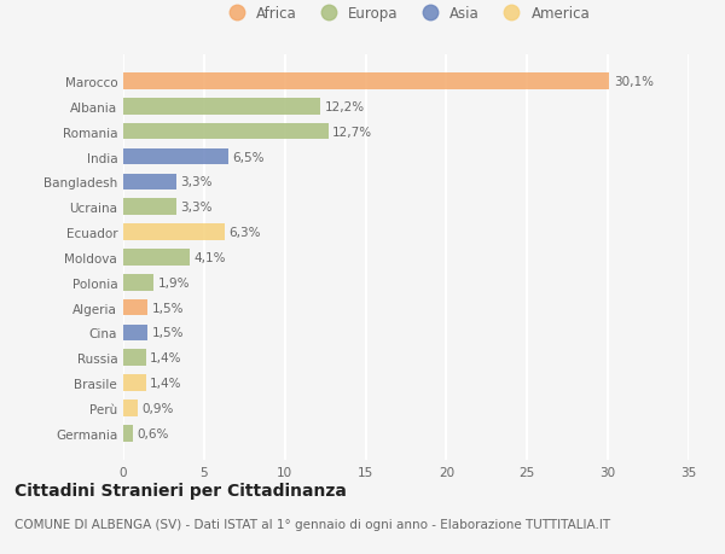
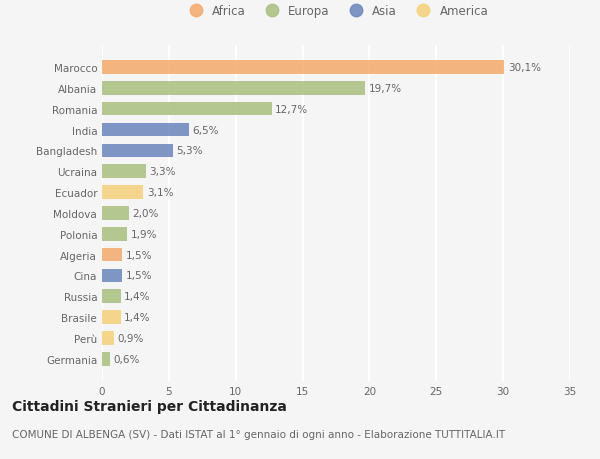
Albania: 12,2% -> 19,7%
Bangladesh: 3,3% -> 5,3%
Ecuador: 6,3% -> 3,1%
Moldova: 4,1% -> 2,0%
